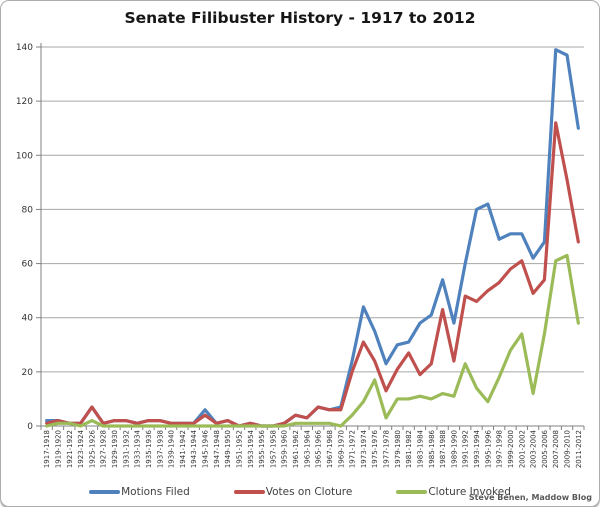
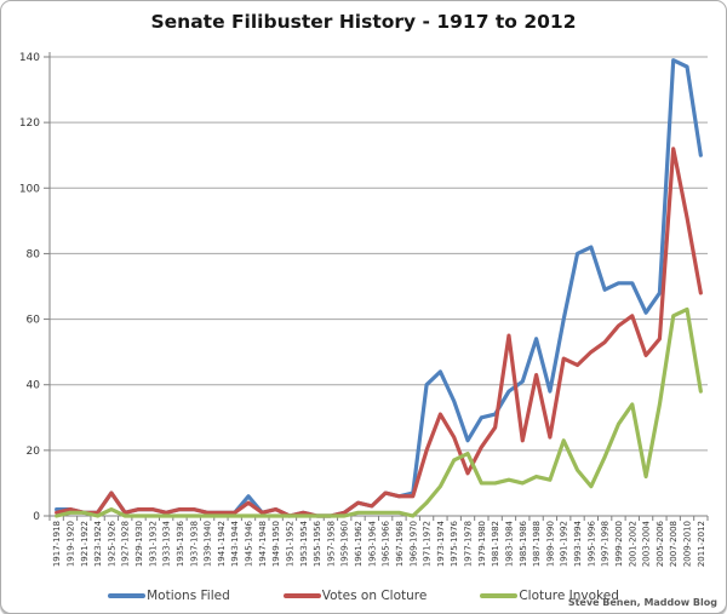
Motions Filed/1971-1972: 24 -> 40
Cloture Invoked/1977-1978: 3 -> 19
Votes on Cloture/1983-1984: 19 -> 55
